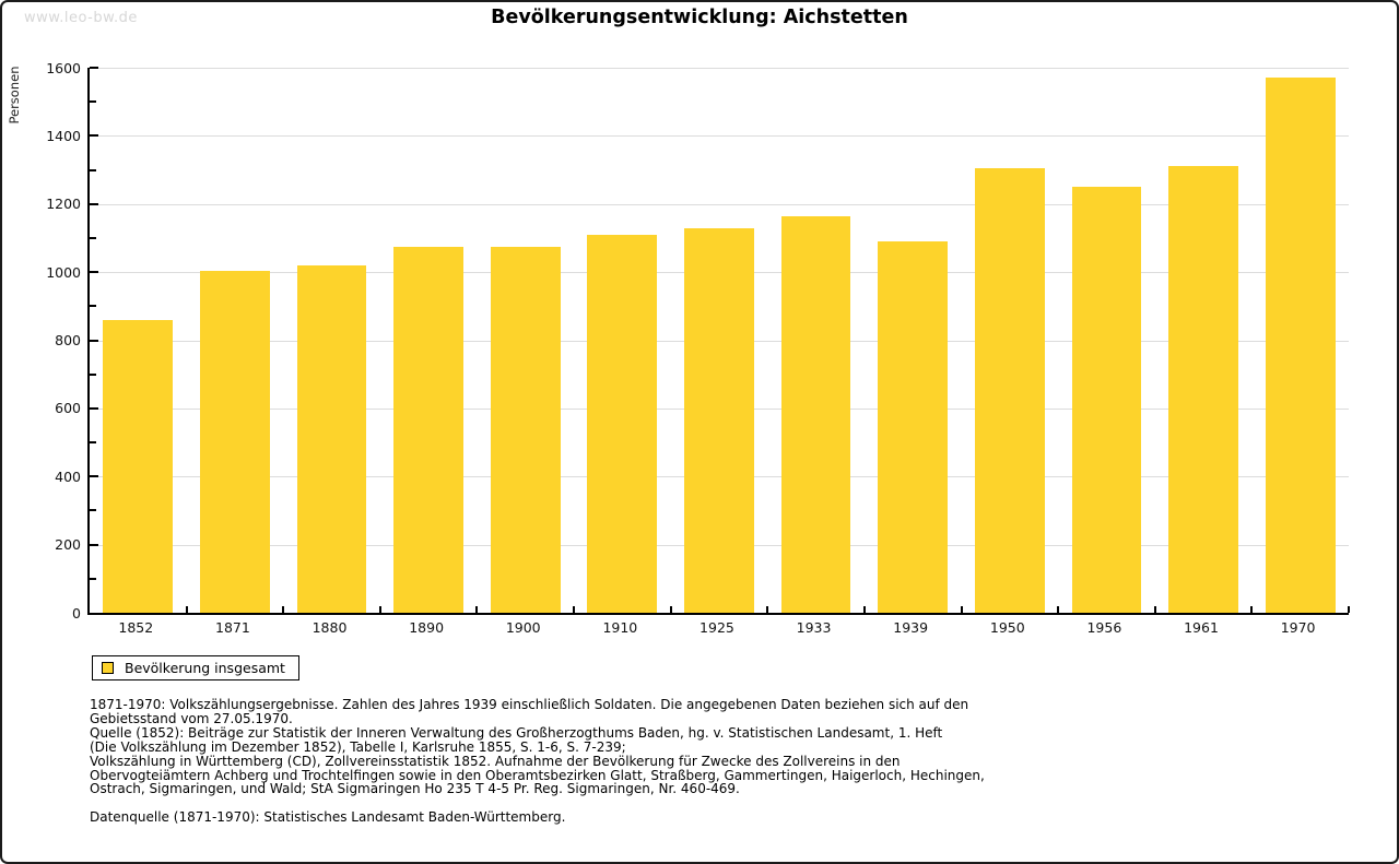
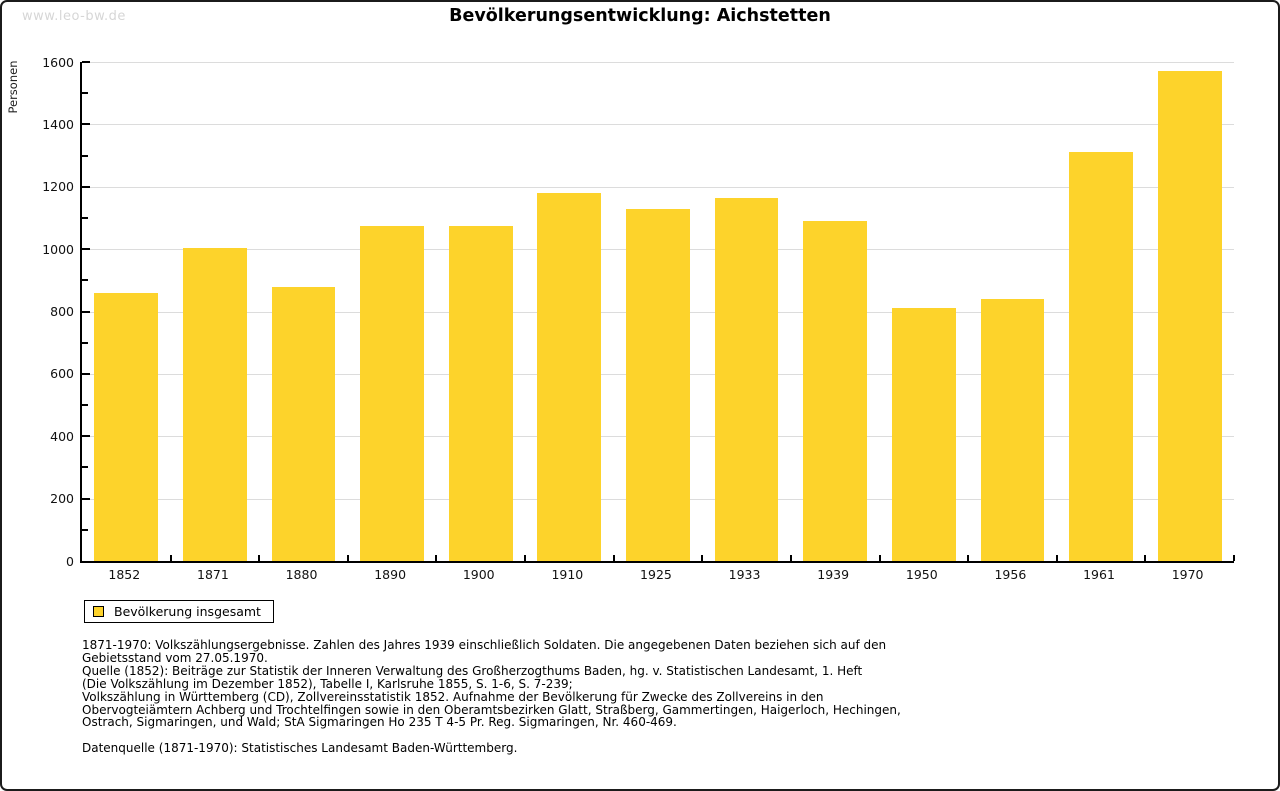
1880: 1020 -> 880
1910: 1110 -> 1180
1950: 1300 -> 810
1956: 1250 -> 840
